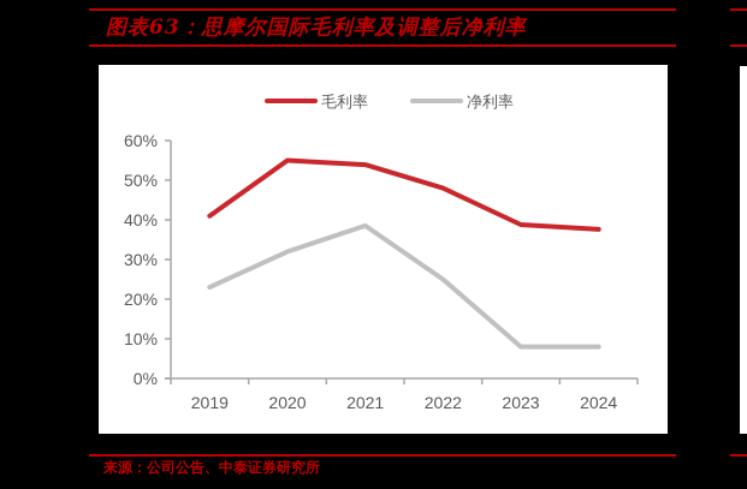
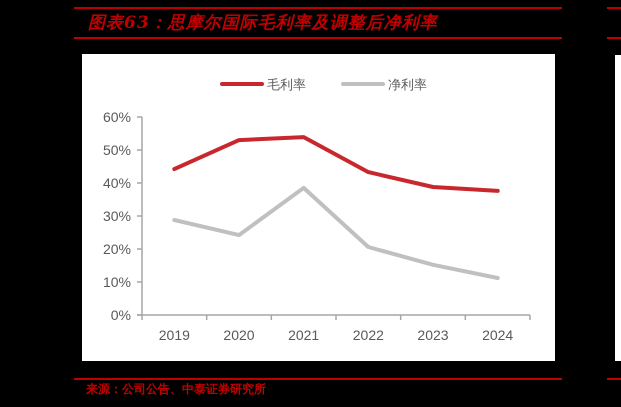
毛利率/2019: 41% -> 44%
净利率/2019: 23% -> 29%
毛利率/2020: 55% -> 53%
净利率/2020: 32% -> 24%
毛利率/2022: 48% -> 43%
净利率/2022: 25% -> 21%
净利率/2023: 8% -> 15%
净利率/2024: 8% -> 11%
